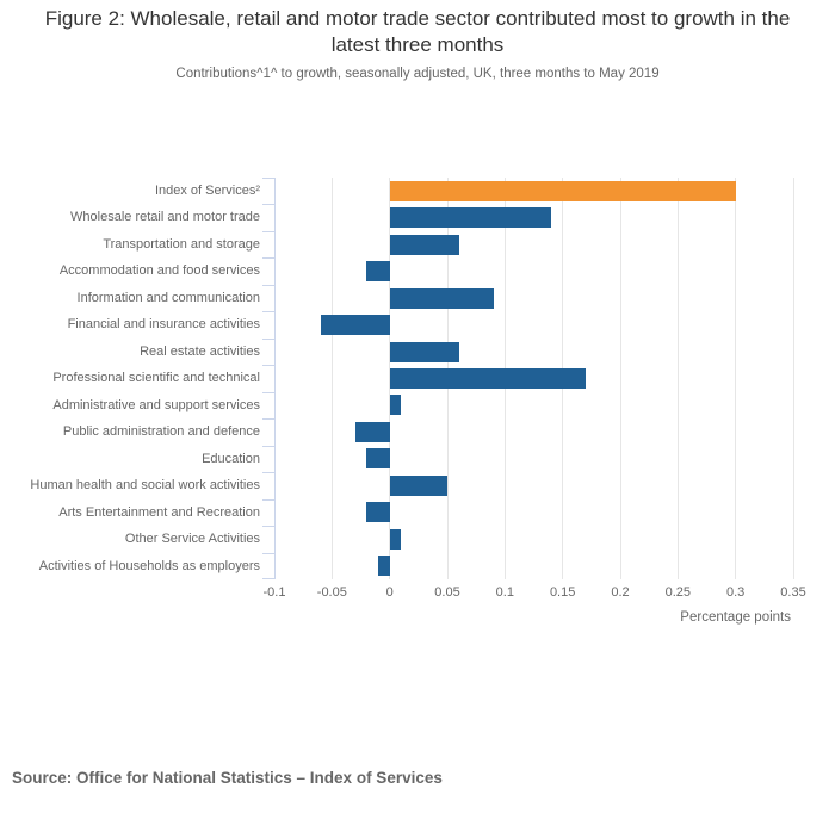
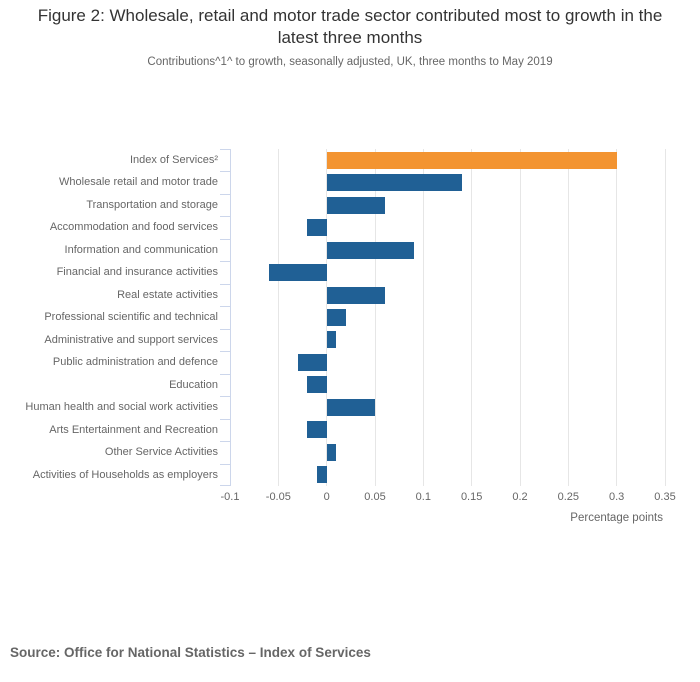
Professional scientific and technical: 0.17 -> 0.02
